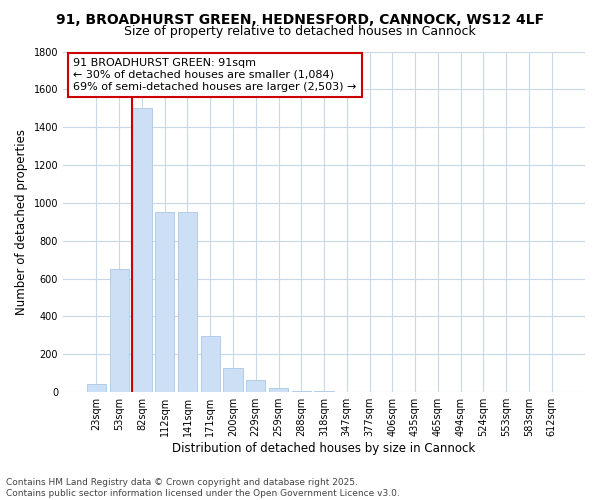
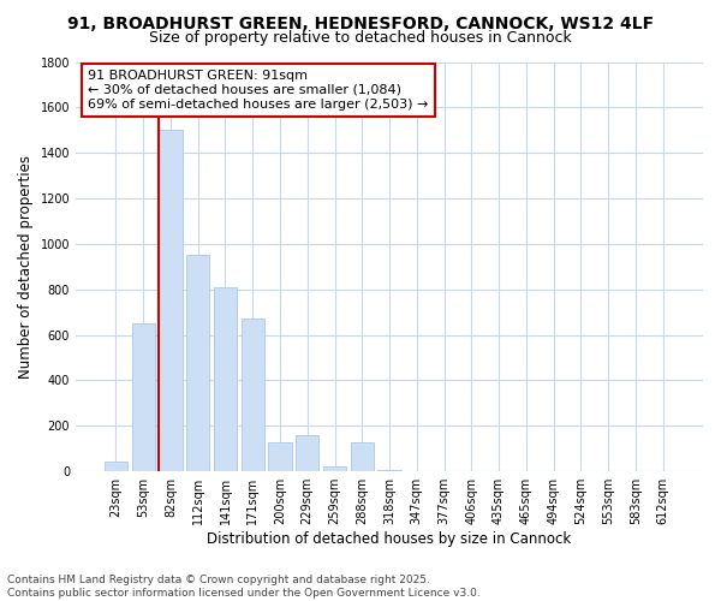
141sqm: 950 -> 810
171sqm: 300 -> 670
229sqm: 60 -> 160
288sqm: 10 -> 130
